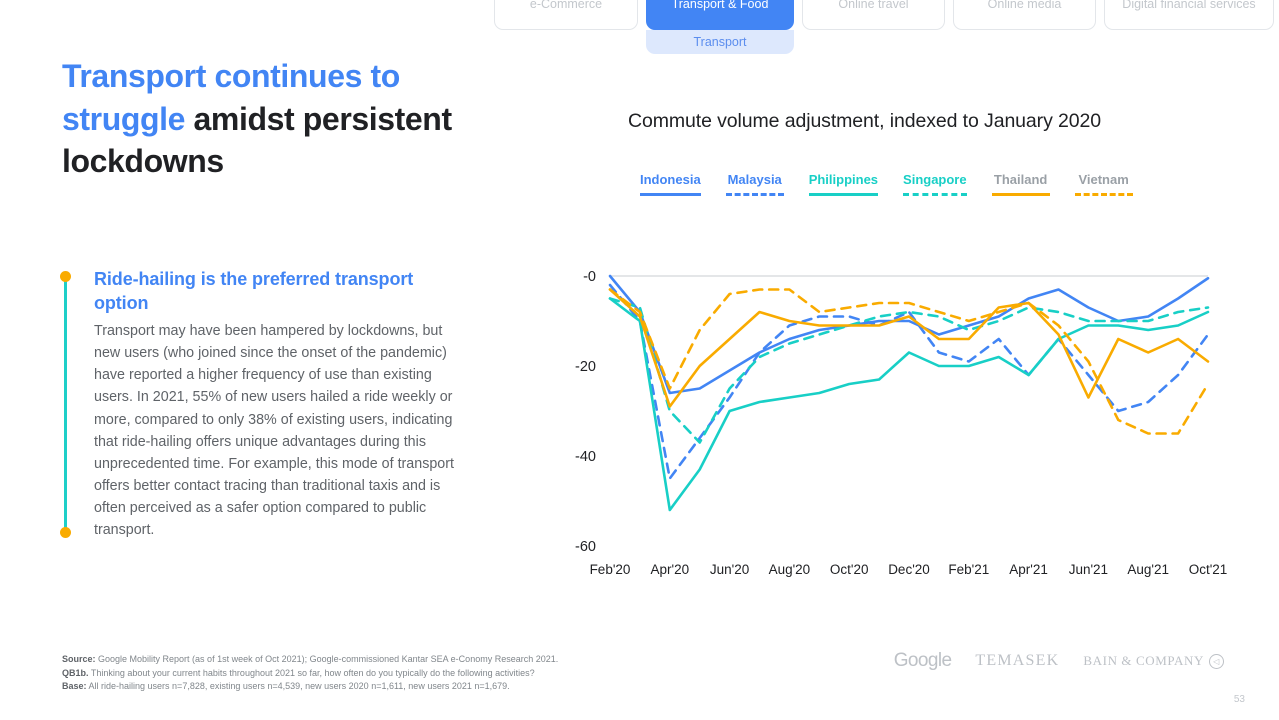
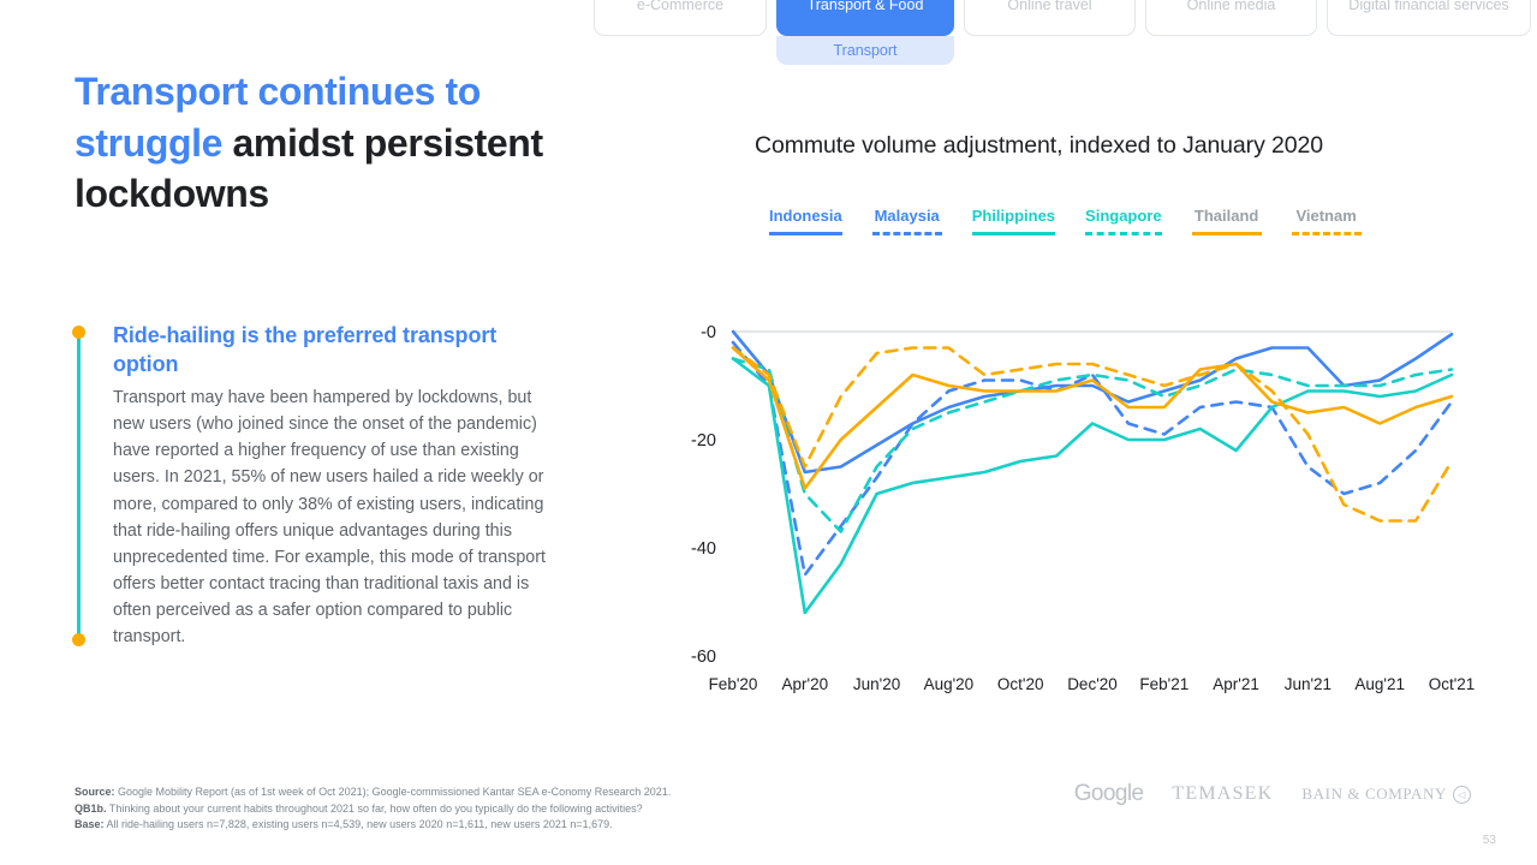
Malaysia/Apr'21: -22 -> -13
Indonesia/Jun'21: -7 -> -3
Malaysia/Jun'21: -22 -> -25
Thailand/Jun'21: -27 -> -15
Thailand/Oct'21: -19 -> -12
